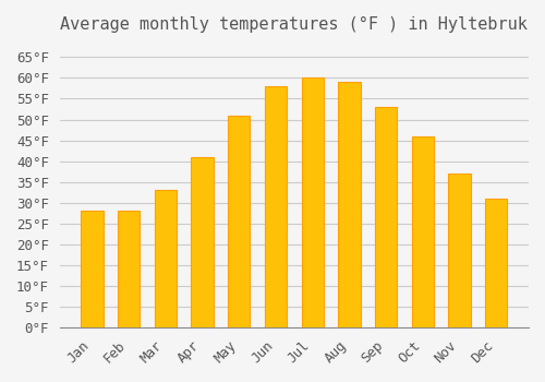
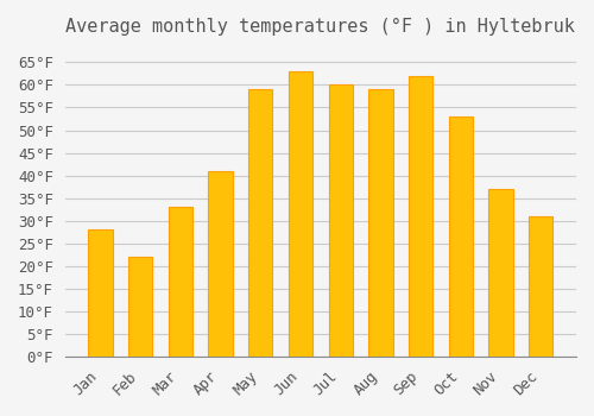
Feb: 28°F -> 22°F
May: 51°F -> 59°F
Jun: 58°F -> 63°F
Sep: 53°F -> 62°F
Oct: 46°F -> 53°F
